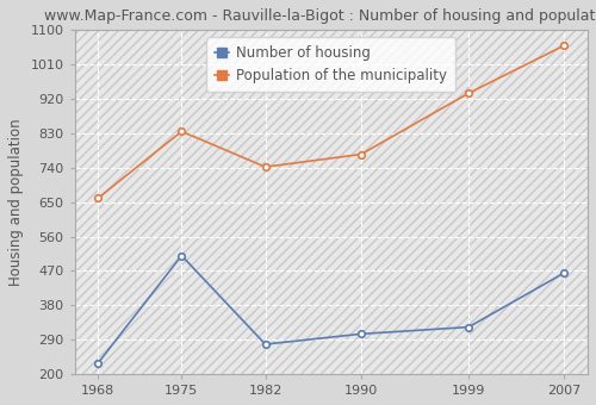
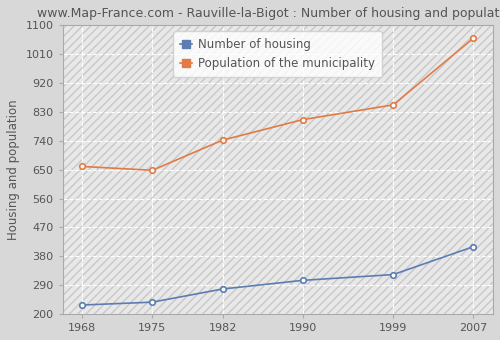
Number of housing/1975: 510 -> 237
Population of the municipality/1975: 835 -> 648
Population of the municipality/1990: 775 -> 806
Population of the municipality/1999: 935 -> 852
Number of housing/2007: 465 -> 410
